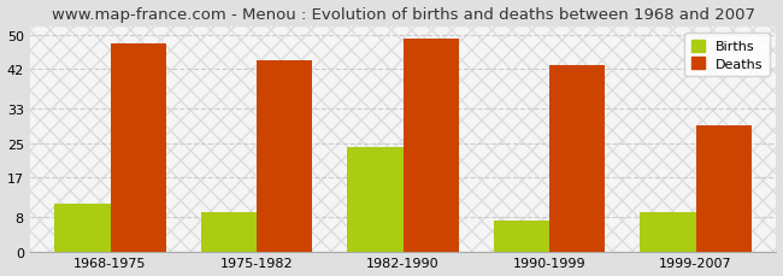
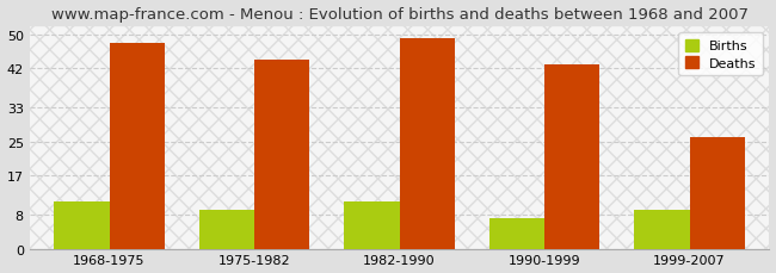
Births/1982-1990: 24 -> 11
Deaths/1999-2007: 29 -> 26
